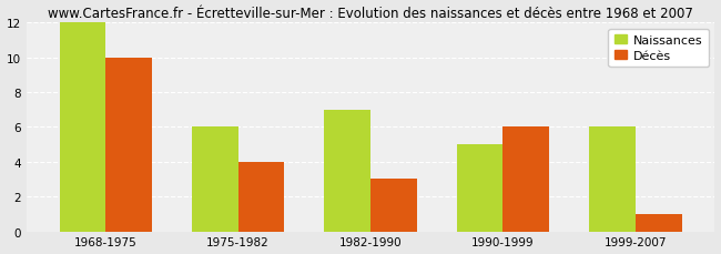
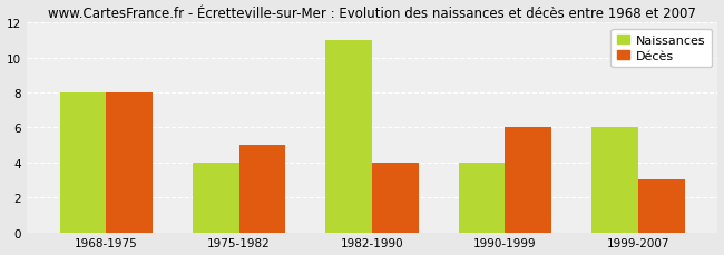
Naissances/1968-1975: 12 -> 8
Décès/1968-1975: 10 -> 8
Naissances/1975-1982: 6 -> 4
Décès/1975-1982: 4 -> 5
Naissances/1982-1990: 7 -> 11
Décès/1982-1990: 3 -> 4
Naissances/1990-1999: 5 -> 4
Décès/1999-2007: 1 -> 3
